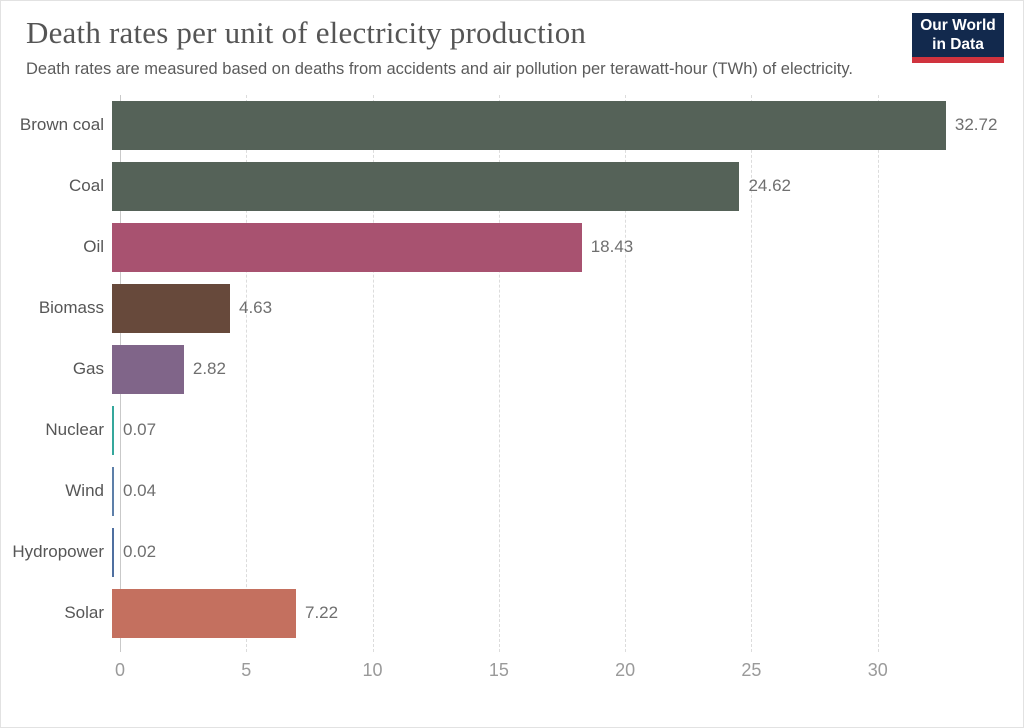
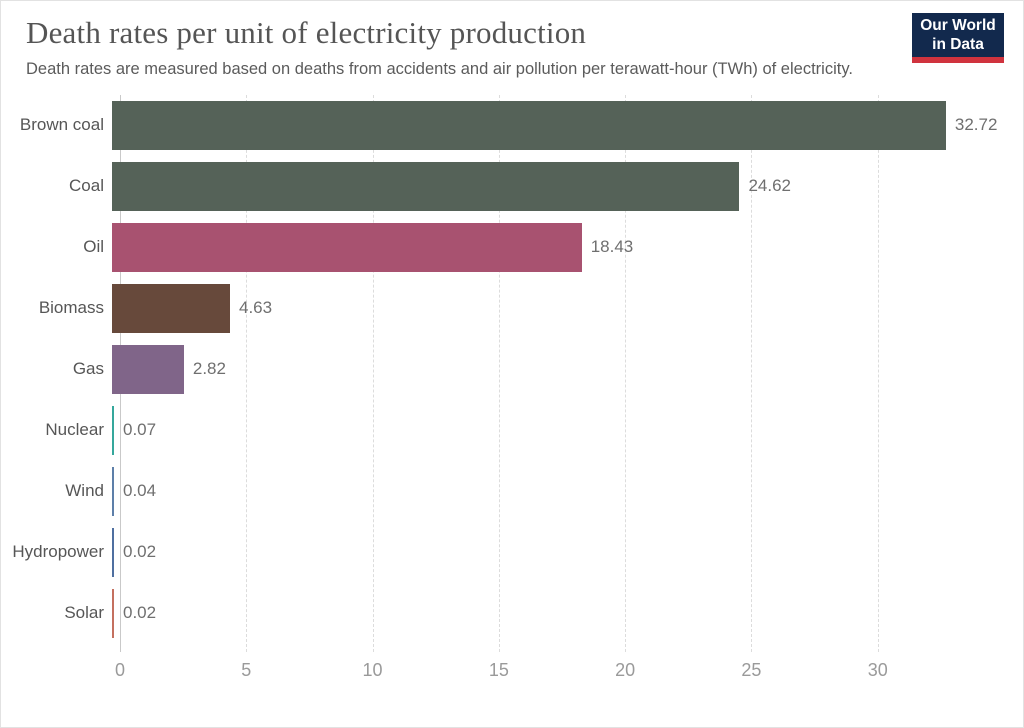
Solar: 7.22 -> 0.02
